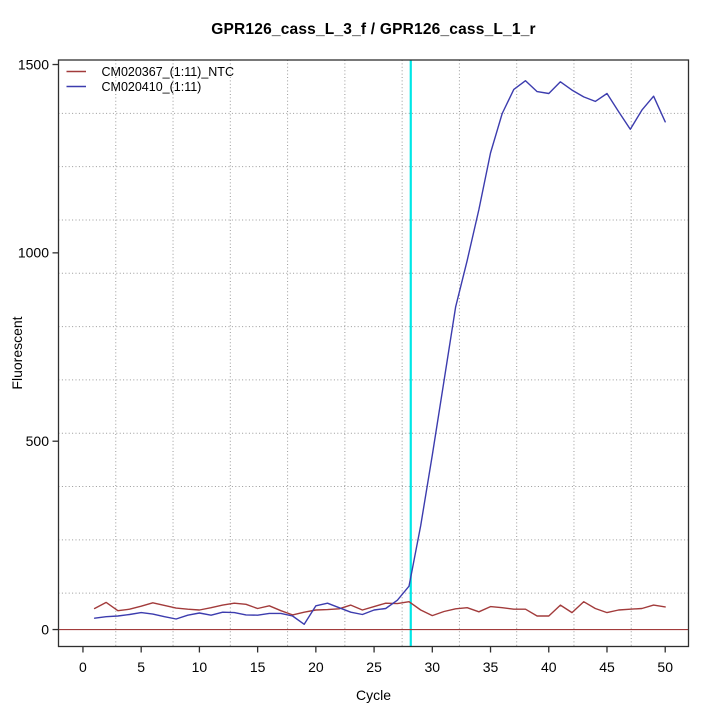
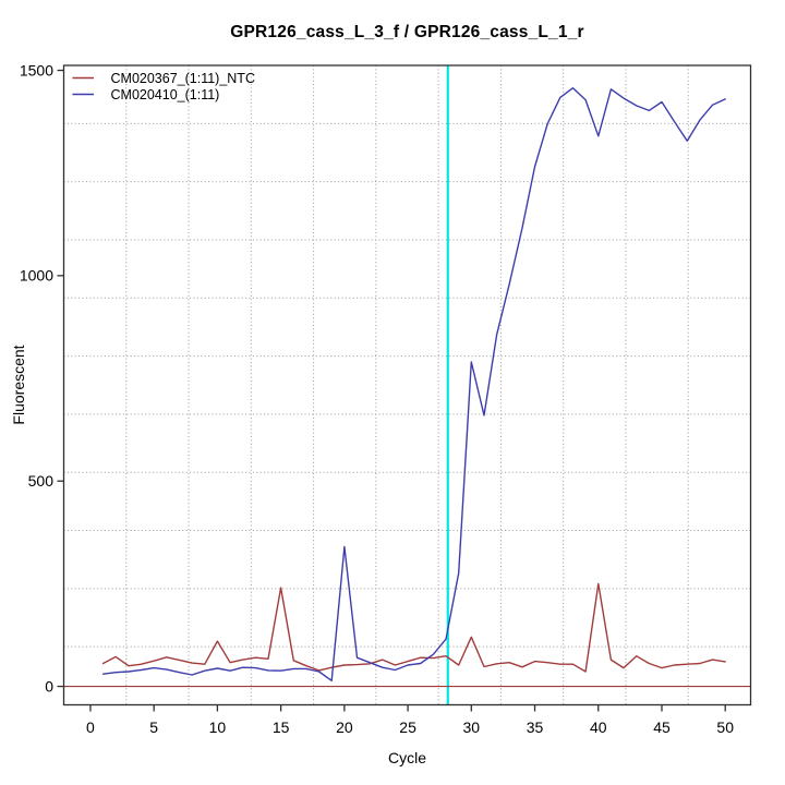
CM020367_(1:11)_NTC/10: 50 -> 110
CM020367_(1:11)_NTC/15: 60 -> 240
CM020410_(1:11)/20: 60 -> 340
CM020367_(1:11)_NTC/30: 40 -> 120
CM020410_(1:11)/30: 460 -> 790
CM020367_(1:11)_NTC/40: 40 -> 250
CM020410_(1:11)/40: 1420 -> 1340
CM020410_(1:11)/50: 1350 -> 1430
